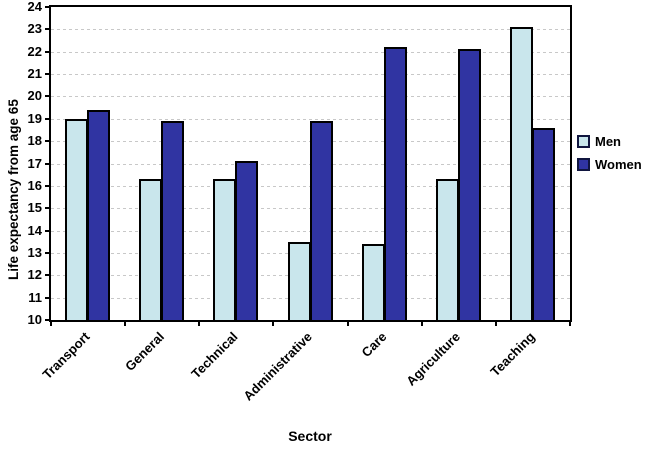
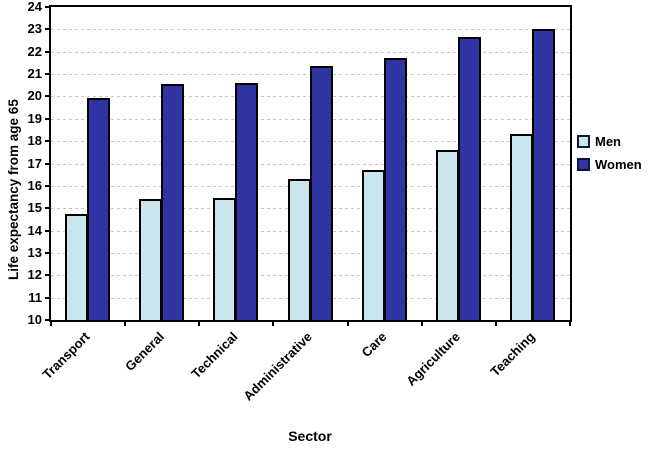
Men/Transport: 19.0 -> 14.8
Women/Transport: 19.4 -> 19.9
Men/General: 16.3 -> 15.4
Women/General: 18.9 -> 20.6
Men/Technical: 16.3 -> 15.4
Women/Technical: 17.1 -> 20.6
Men/Administrative: 13.5 -> 16.3
Women/Administrative: 18.9 -> 21.4
Men/Care: 13.4 -> 16.7
Women/Care: 22.2 -> 21.7
Men/Agriculture: 16.3 -> 17.6
Women/Agriculture: 22.1 -> 22.6
Men/Teaching: 23.1 -> 18.3
Women/Teaching: 18.6 -> 23.0
